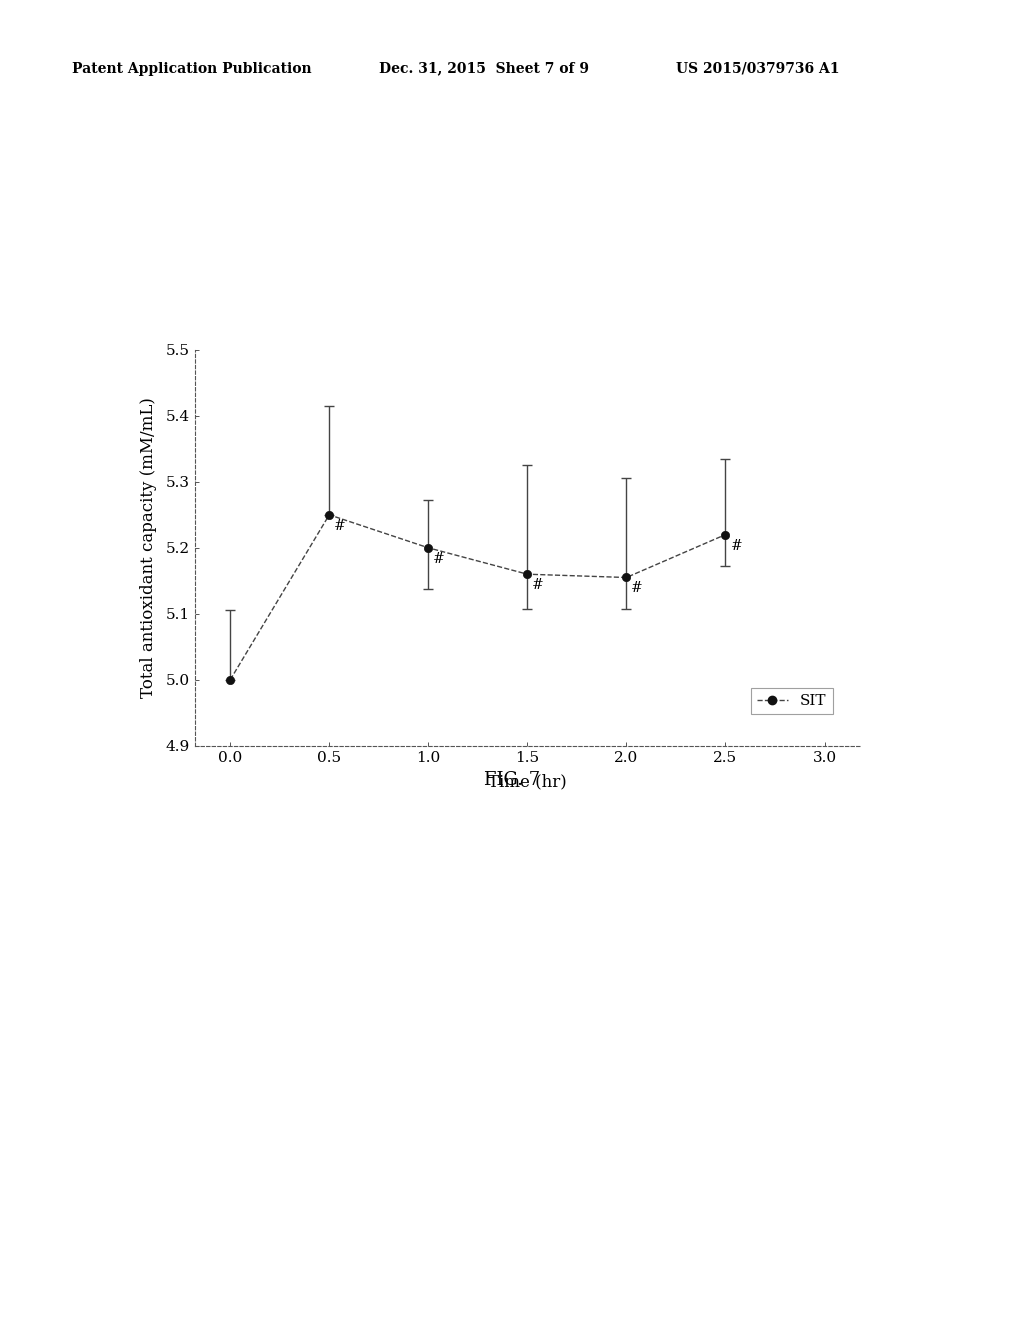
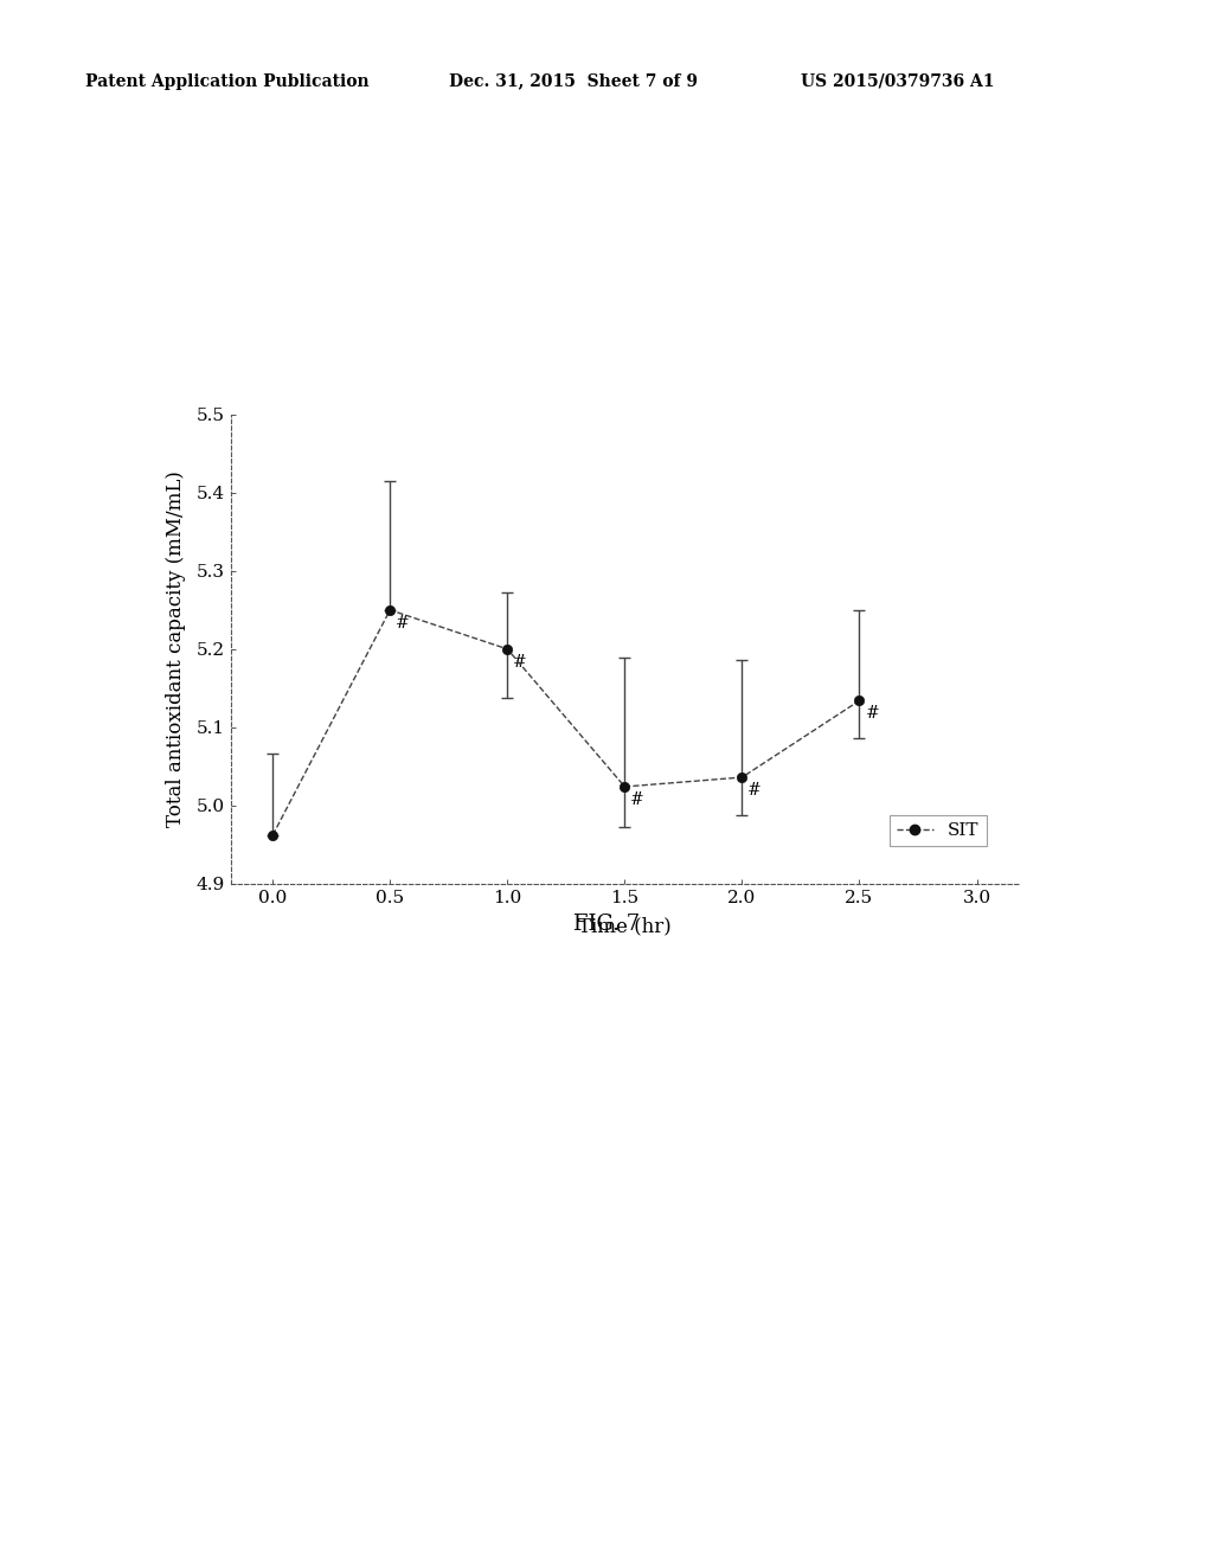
0.0: 5.000 -> 4.962
1.5: 5.160 -> 5.024
2.0: 5.155 -> 5.036
2.5: 5.220 -> 5.134
